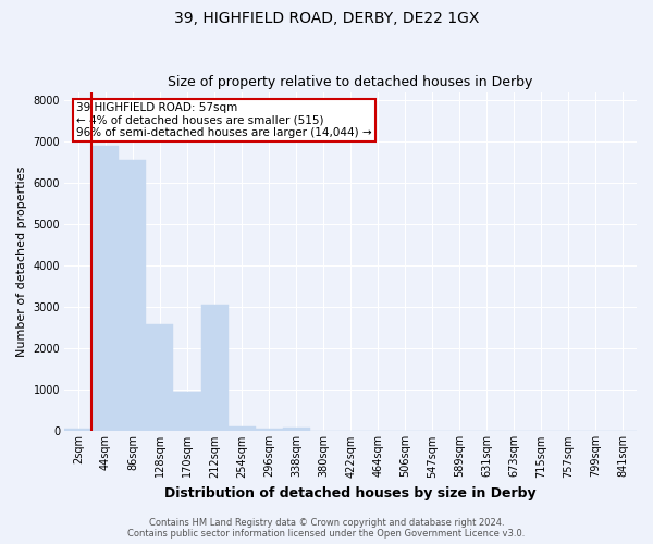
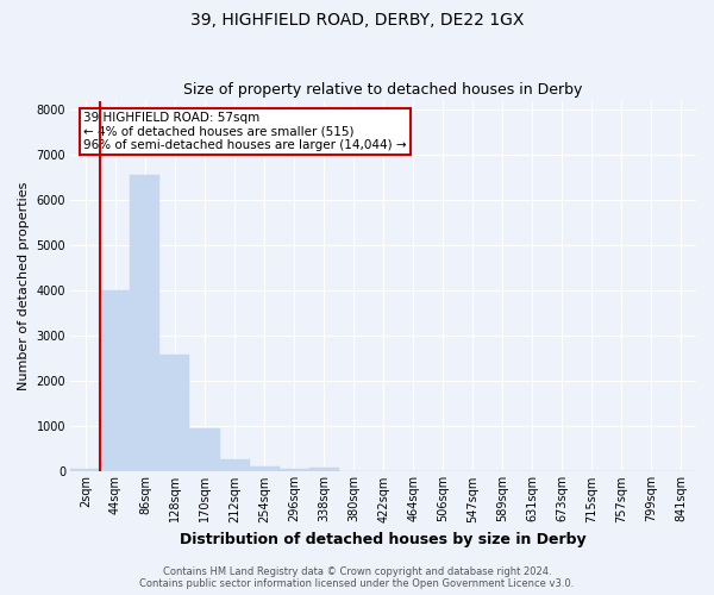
44sqm: 6900 -> 4000
212sqm: 3050 -> 280
